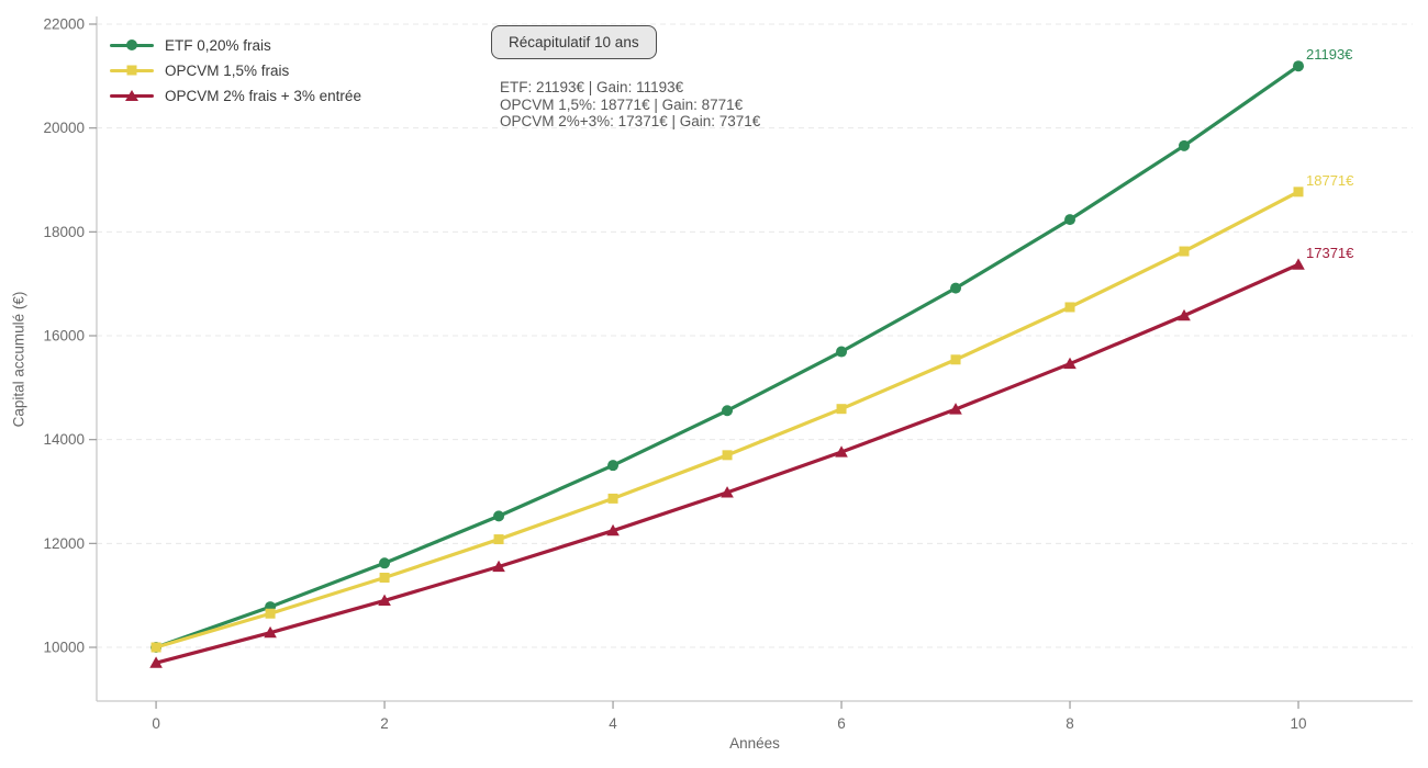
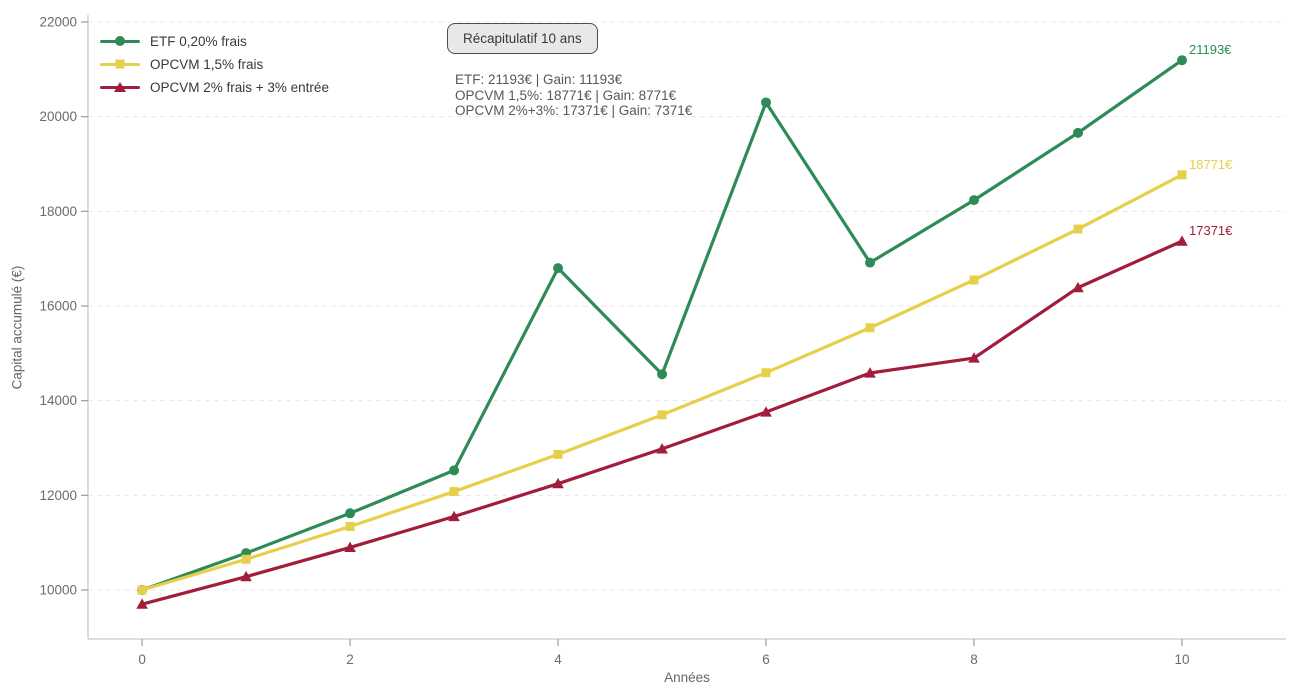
ETF 0,20% frais/4: 13500 -> 16800
ETF 0,20% frais/6: 15700 -> 20300
OPCVM 2% frais + 3% entrée/8: 15500 -> 14900
